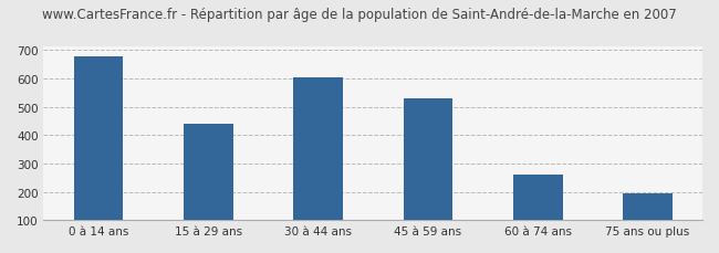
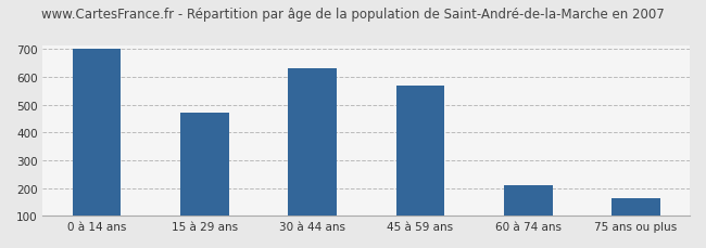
0 à 14 ans: 680 -> 700
15 à 29 ans: 440 -> 470
30 à 44 ans: 605 -> 630
45 à 59 ans: 530 -> 570
60 à 74 ans: 260 -> 208
75 ans ou plus: 195 -> 163
